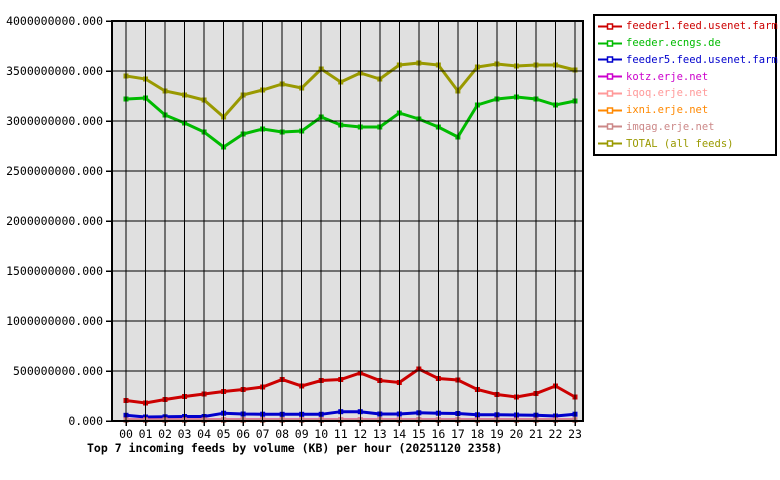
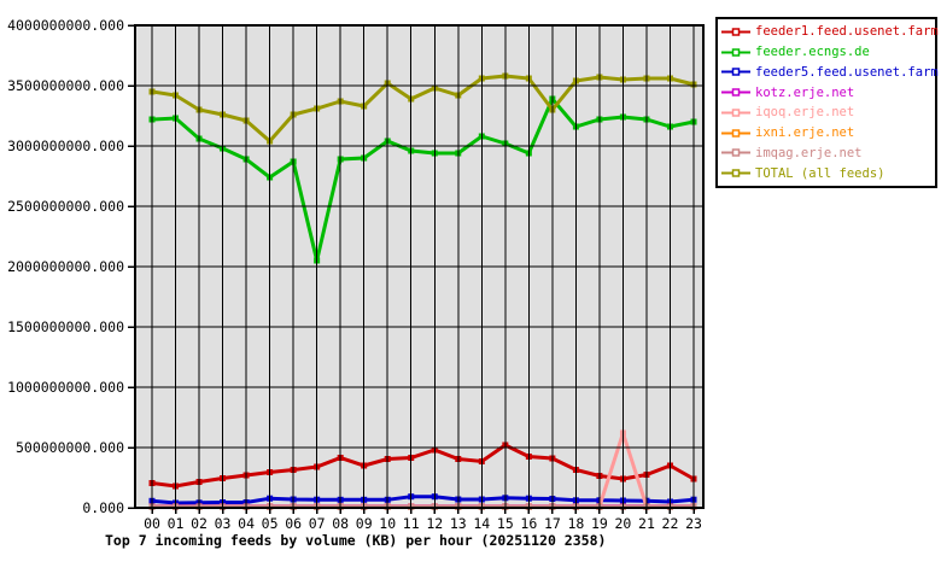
feeder.ecngs.de/07: 2920000000 -> 2050000000
feeder.ecngs.de/17: 2840000000 -> 3390000000
iqoq.erje.net/20: 10000000 -> 620000000
